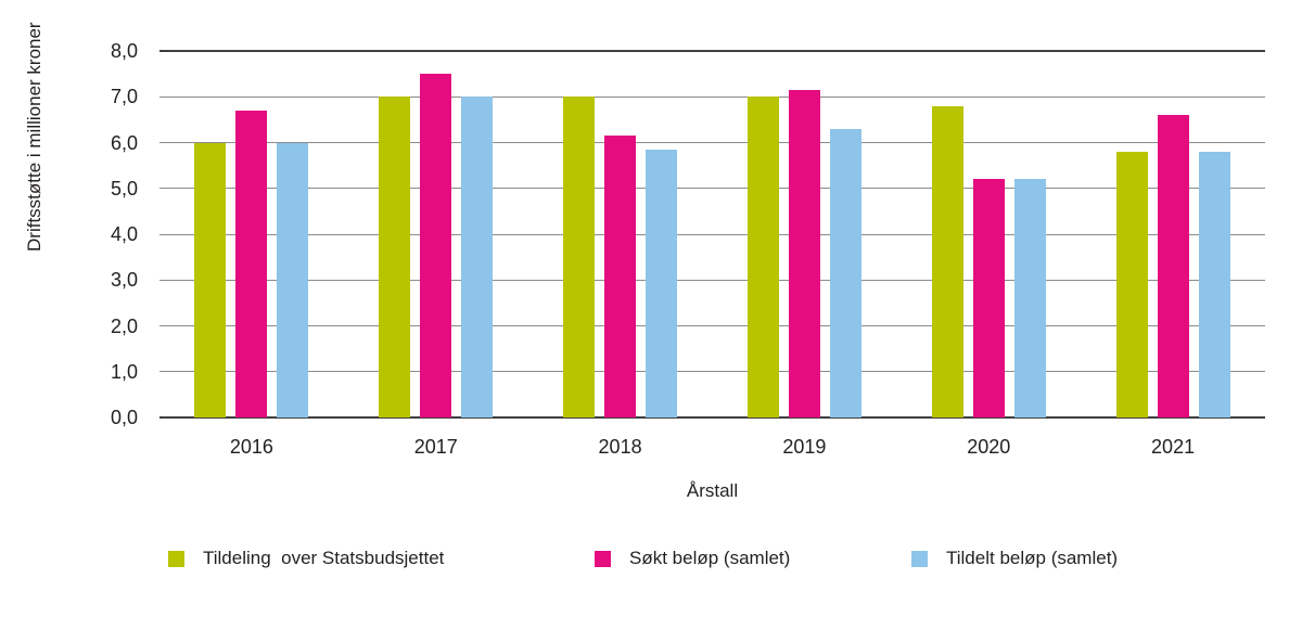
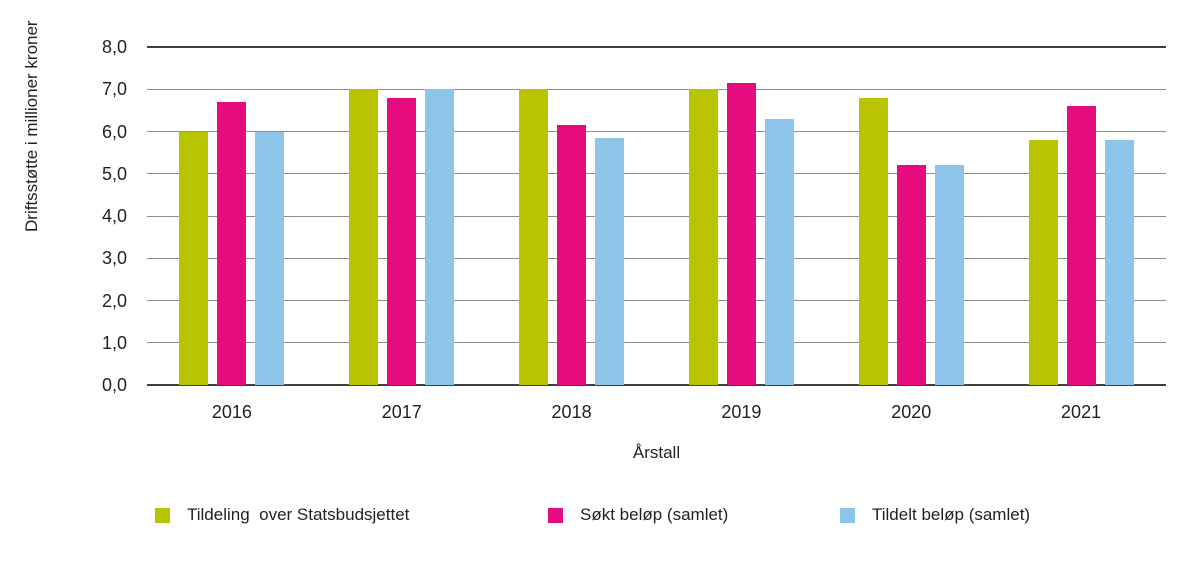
Søkt beløp (samlet)/2017: 7,5 -> 6,8
